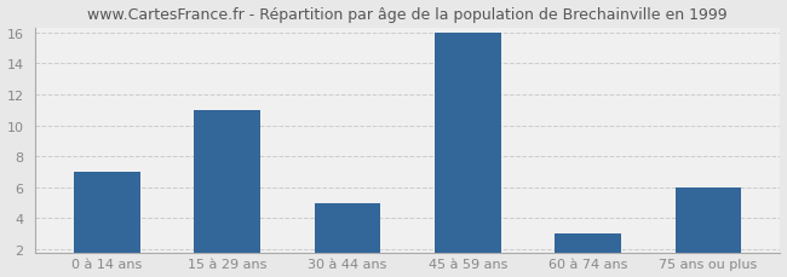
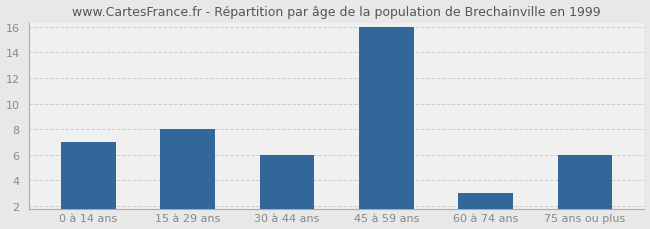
15 à 29 ans: 11 -> 8
30 à 44 ans: 5 -> 6
